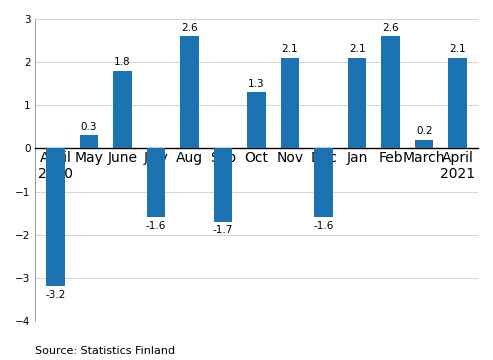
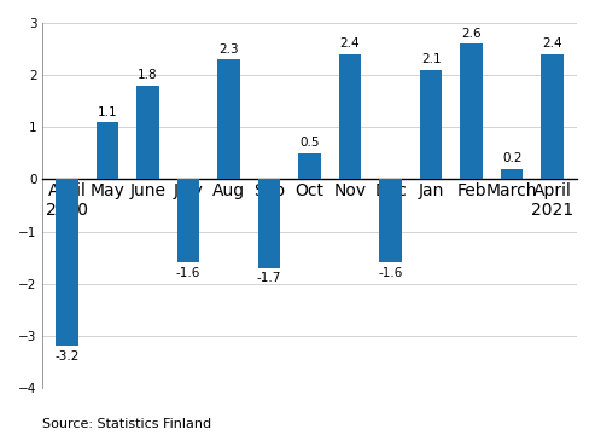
May: 0.3 -> 1.1
Aug: 2.6 -> 2.3
Oct: 1.3 -> 0.5
Nov: 2.1 -> 2.4
April 2021: 2.1 -> 2.4
